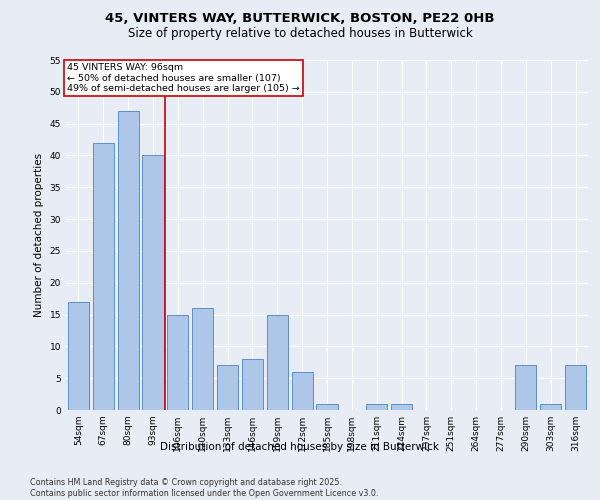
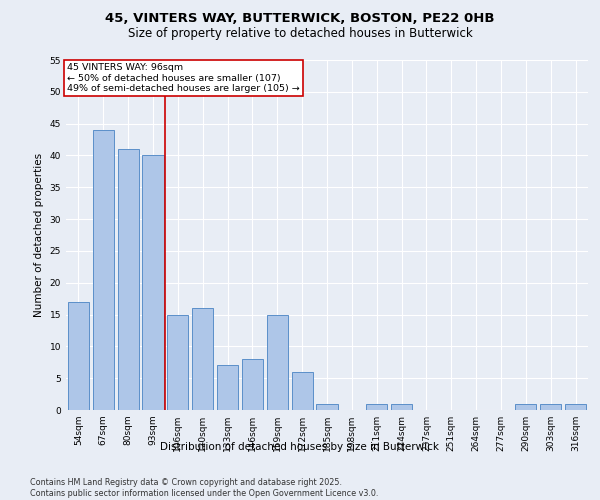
67sqm: 42 -> 44
80sqm: 47 -> 41
290sqm: 7 -> 1
316sqm: 7 -> 1
